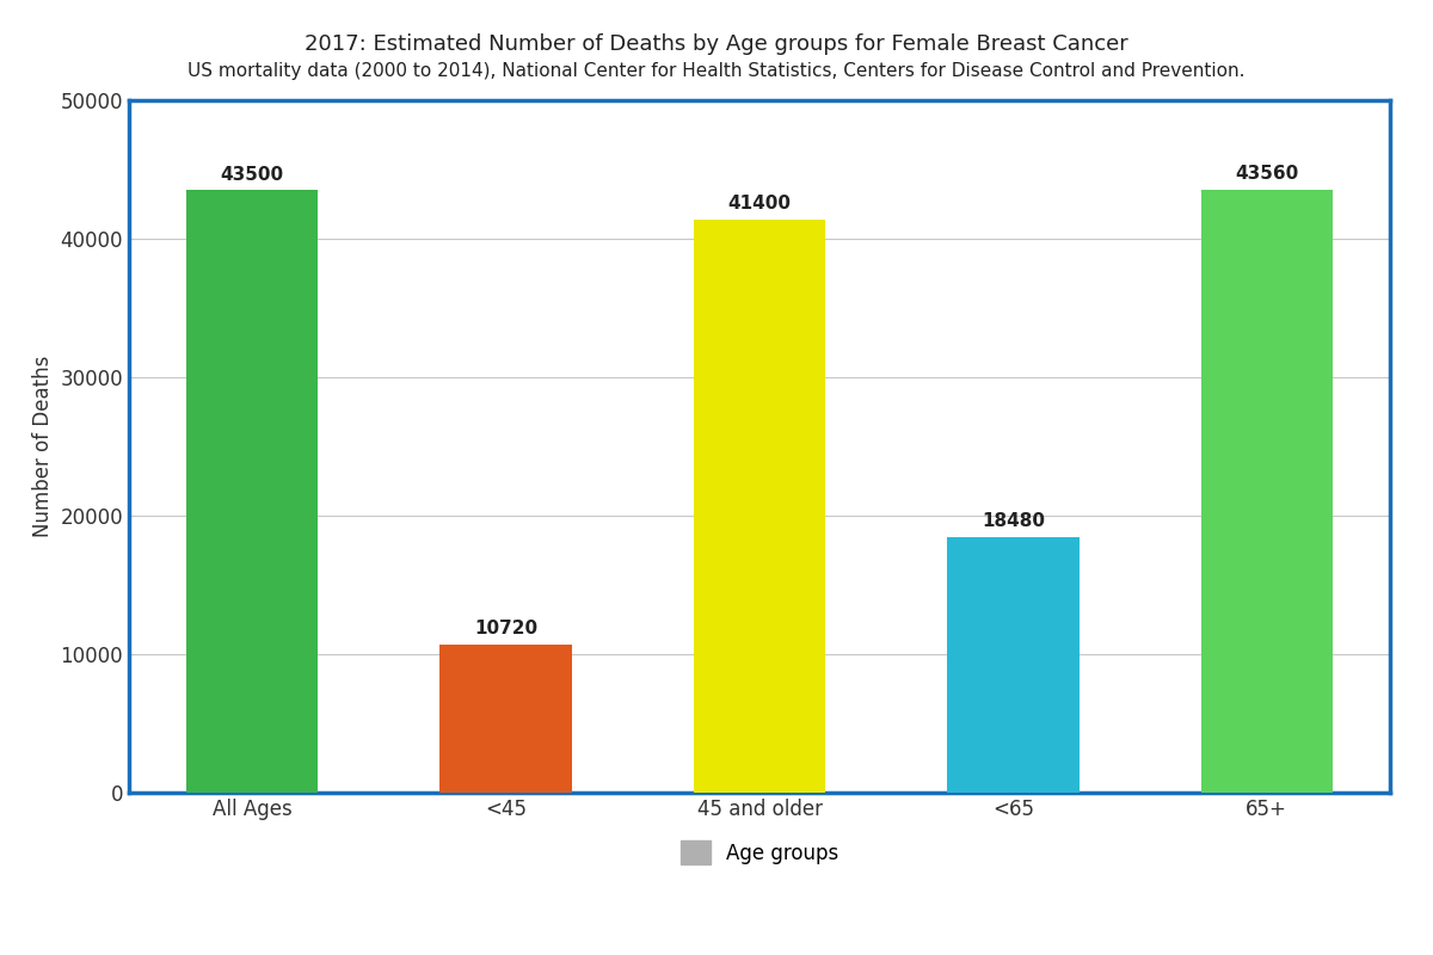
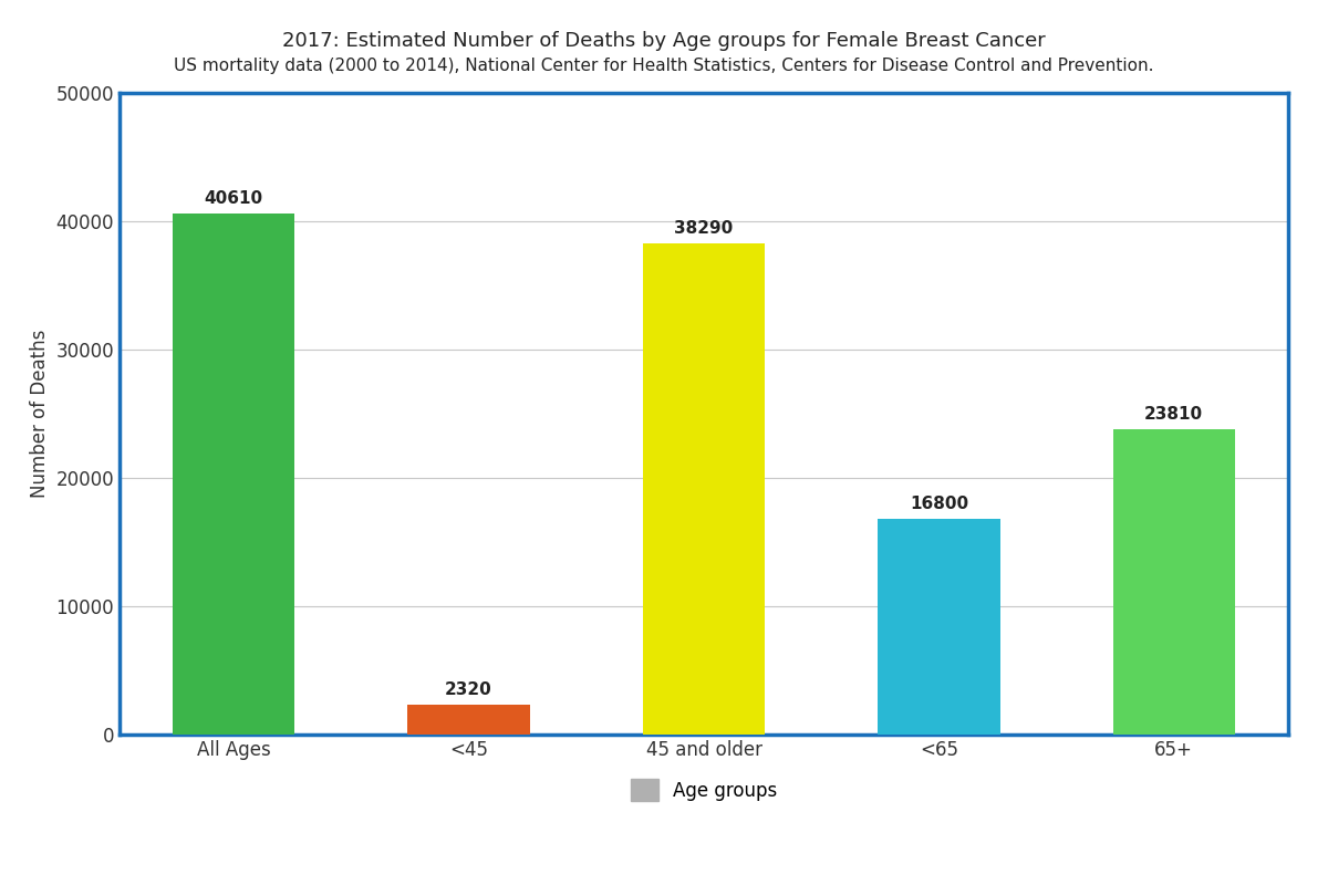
All Ages: 43500 -> 40610
<45: 10720 -> 2320
45 and older: 41400 -> 38290
<65: 18480 -> 16800
65+: 43560 -> 23810
